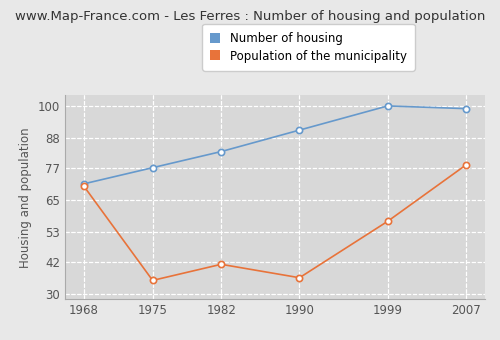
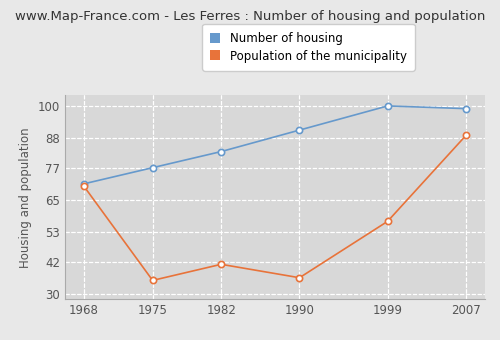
Population of the municipality/2007: 78 -> 89
